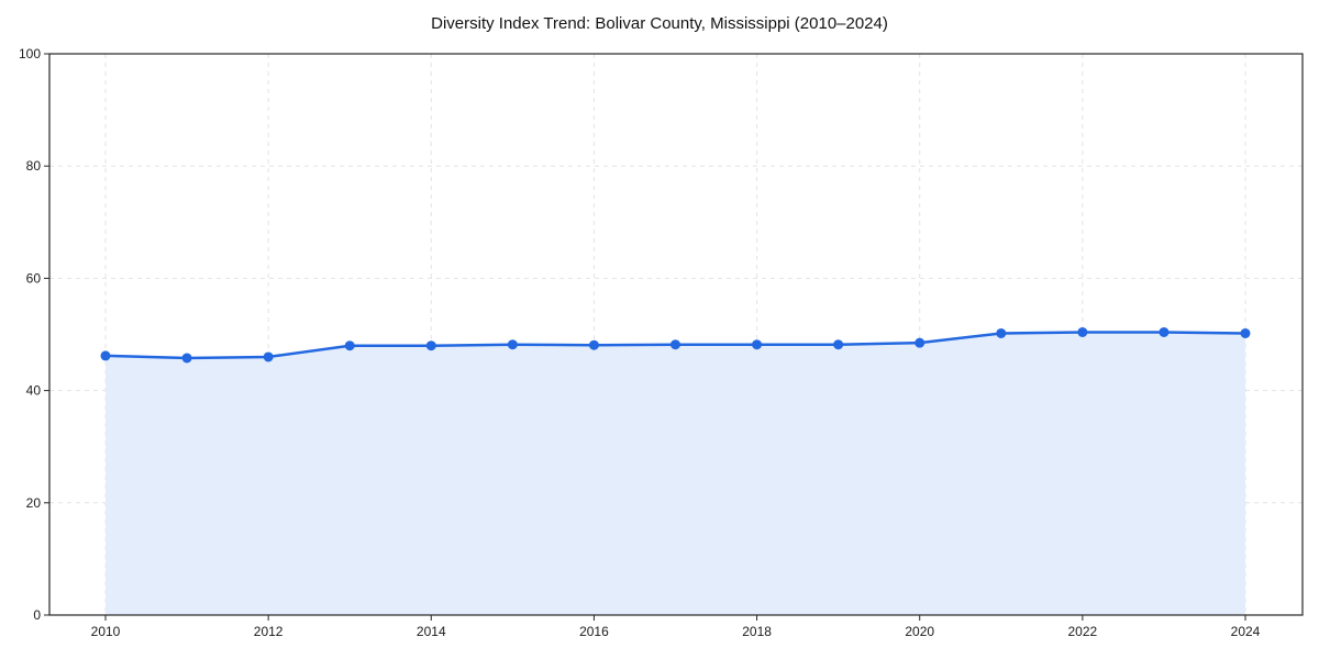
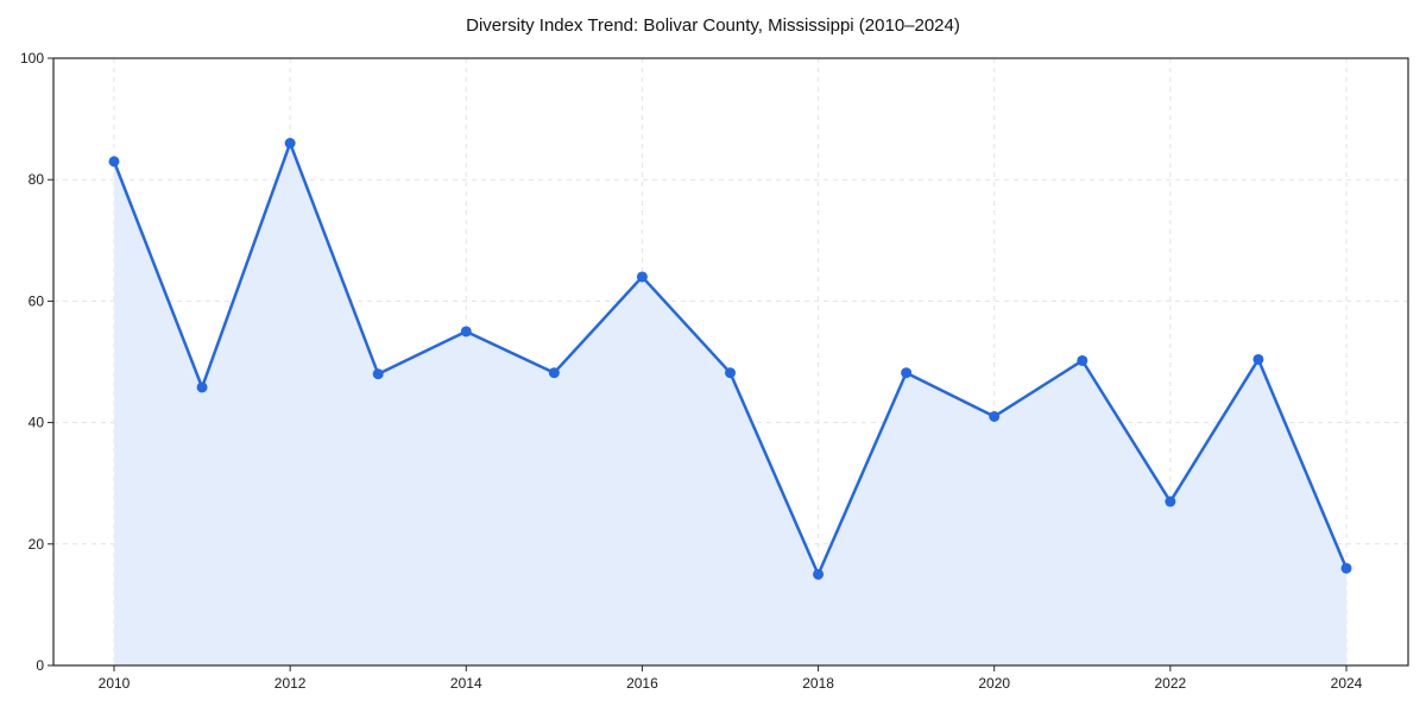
2010: 46 -> 83
2012: 46 -> 86
2014: 48 -> 55
2016: 48 -> 64
2018: 48 -> 15
2020: 48 -> 41
2022: 50 -> 27
2024: 50 -> 16
